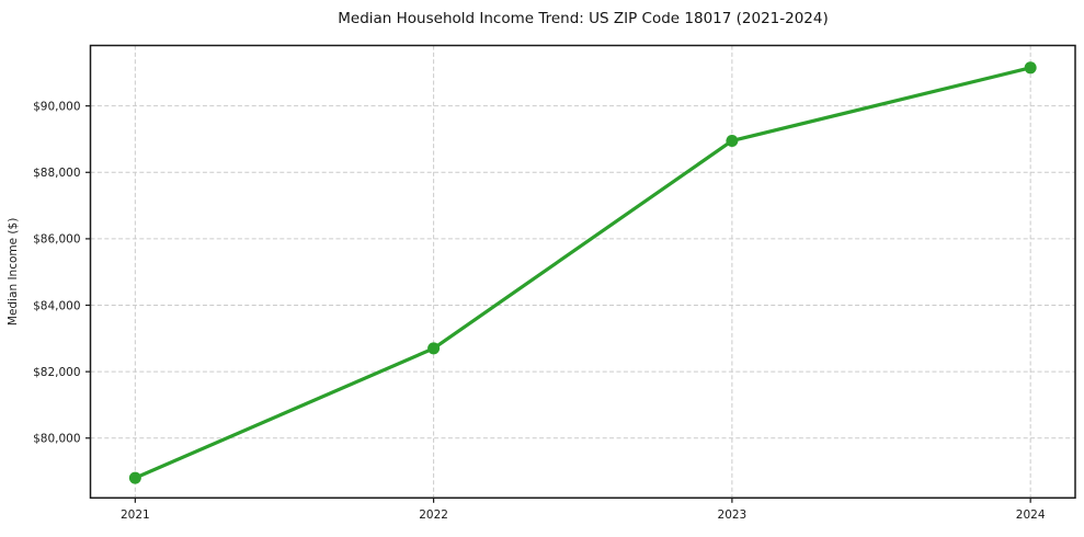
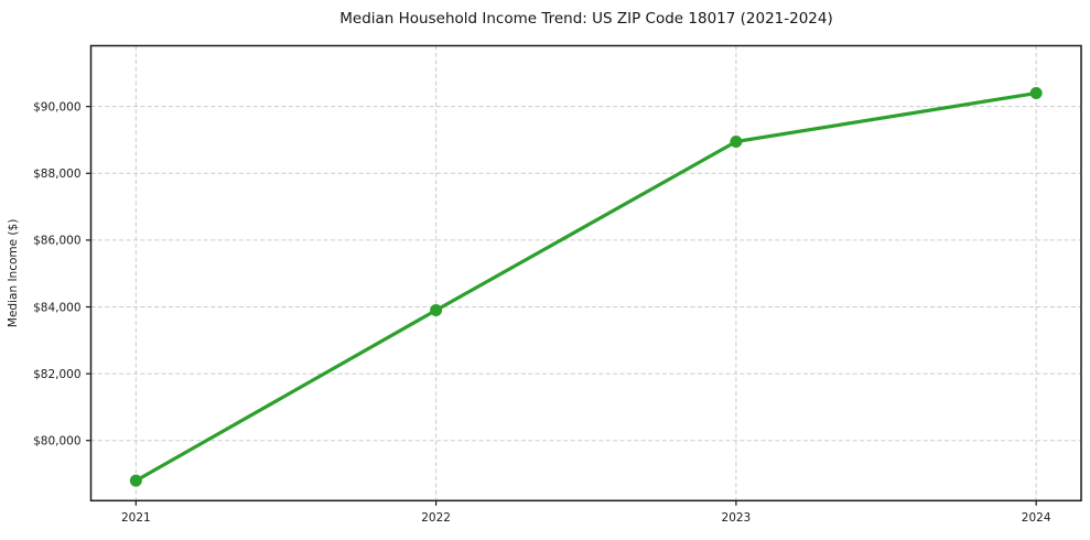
2022: $82700 -> $83900
2024: $91200 -> $90400
